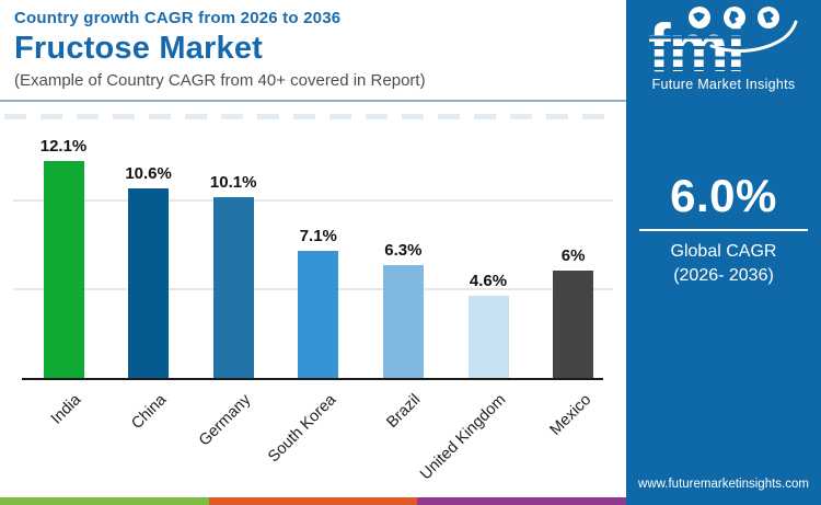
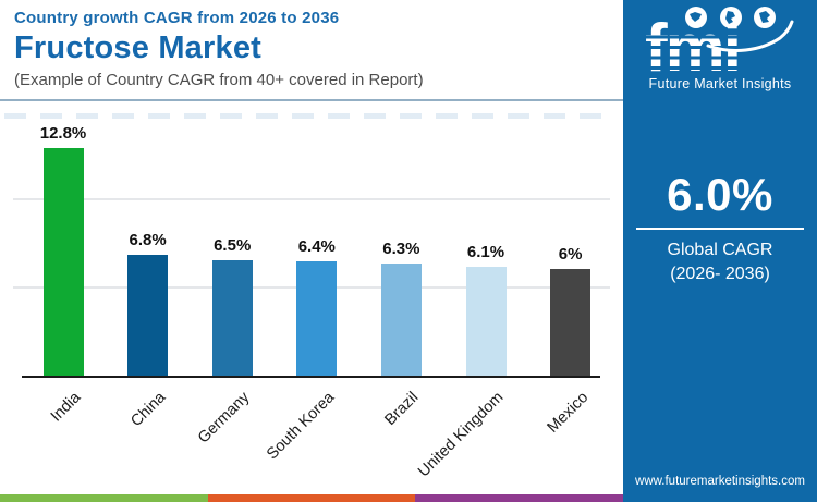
India: 12.1% -> 12.8%
China: 10.6% -> 6.8%
Germany: 10.1% -> 6.5%
South Korea: 7.1% -> 6.4%
United Kingdom: 4.6% -> 6.1%
